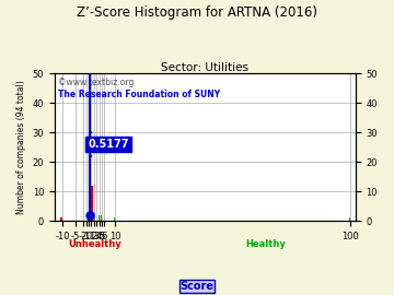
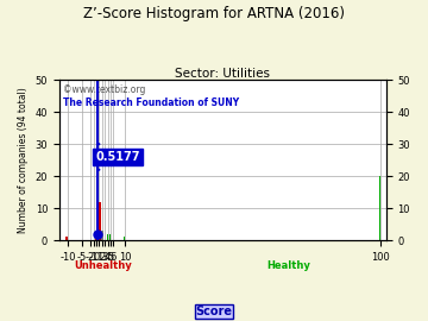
100: 1 -> 20
